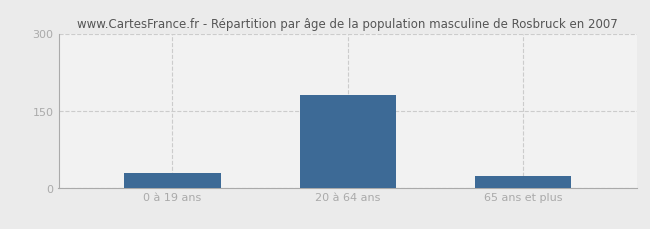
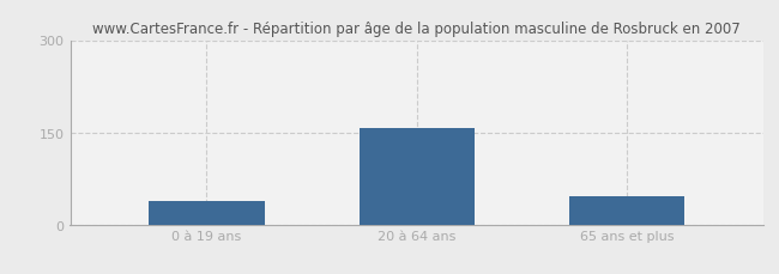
0 à 19 ans: 28 -> 38
20 à 64 ans: 181 -> 156
65 ans et plus: 23 -> 46
